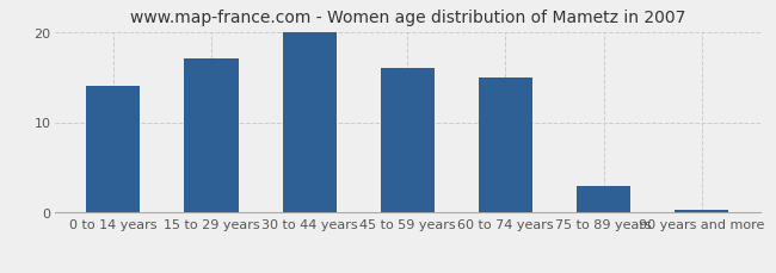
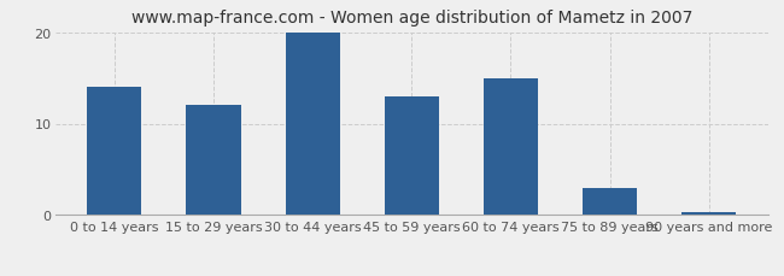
15 to 29 years: 17.0 -> 12.0
45 to 59 years: 16.0 -> 13.0
